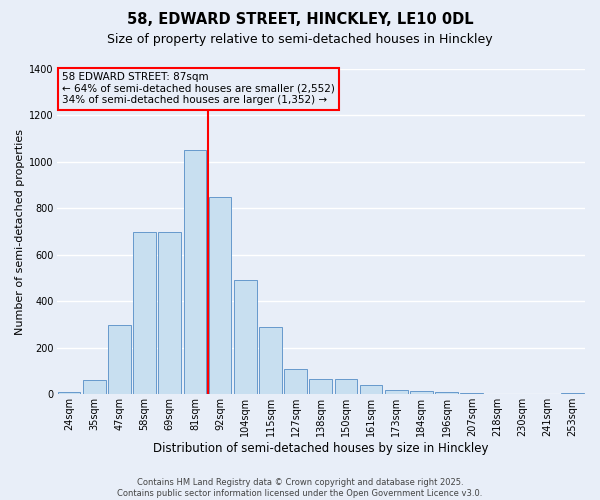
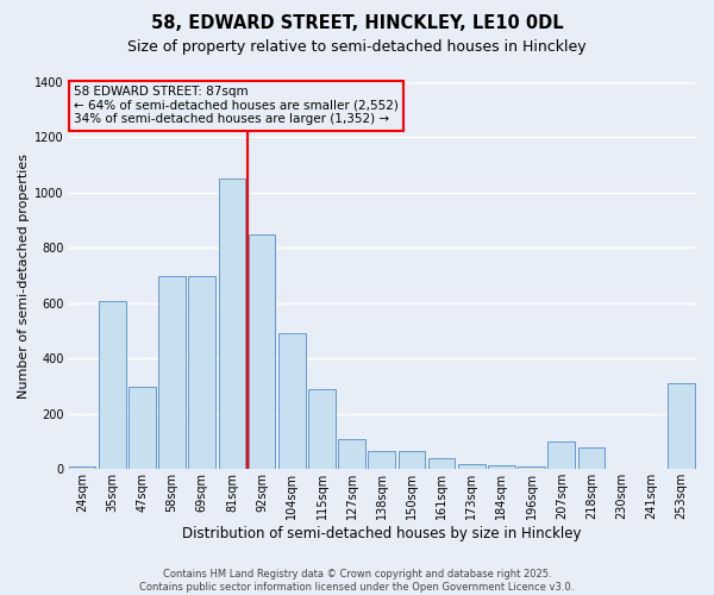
35sqm: 60 -> 610
207sqm: 5 -> 100
218sqm: 3 -> 80
253sqm: 5 -> 310
